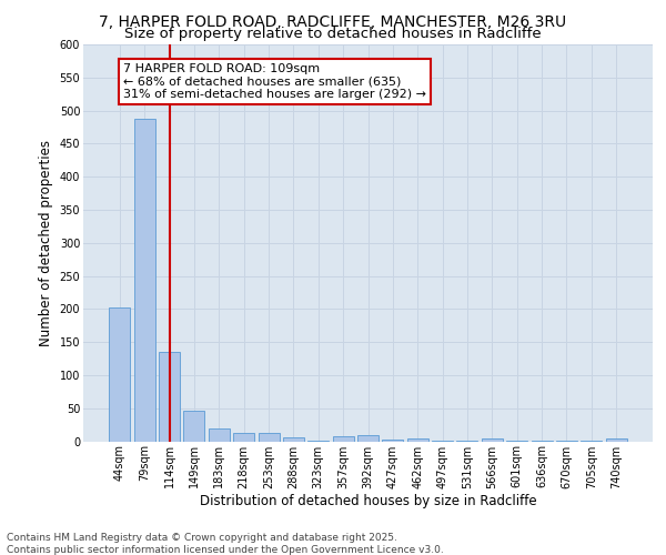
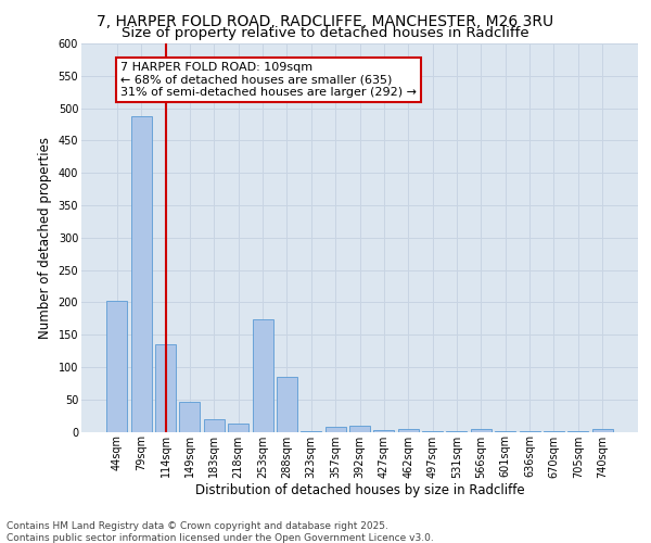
253sqm: 12 -> 174
288sqm: 6 -> 84
